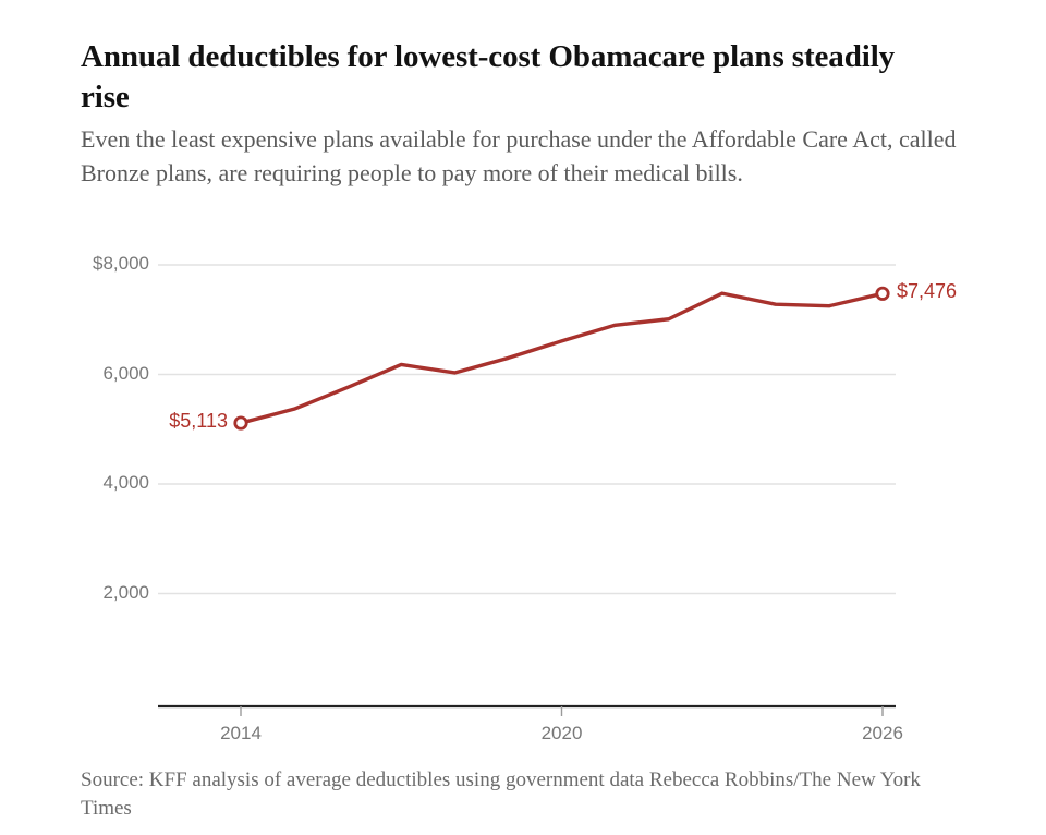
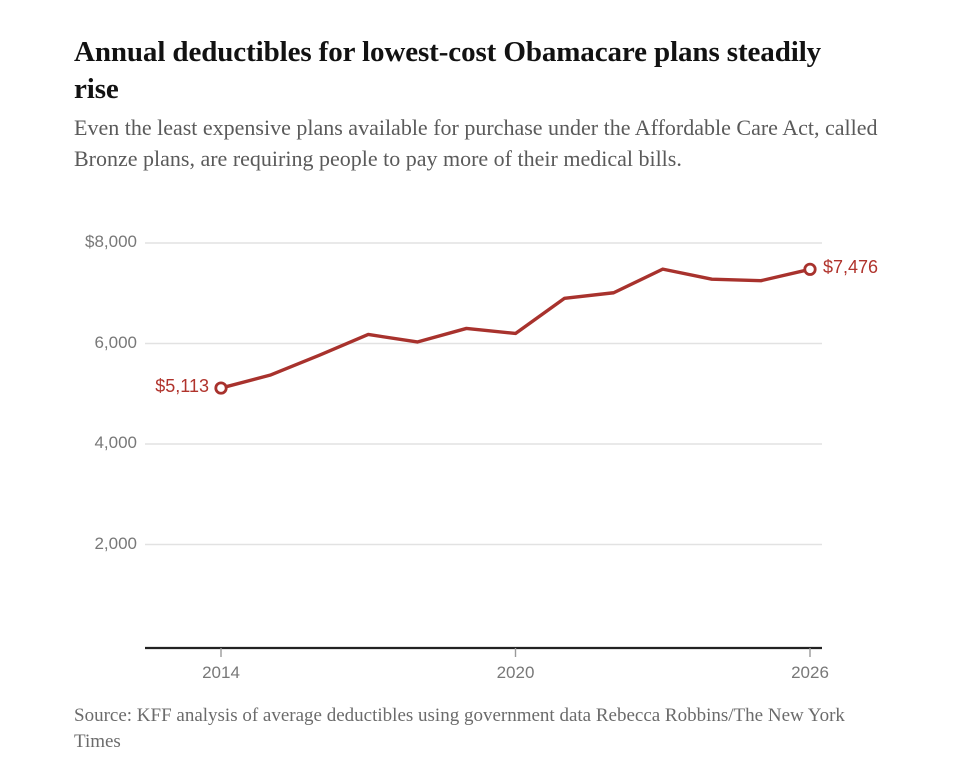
2020: $6600 -> $6200
